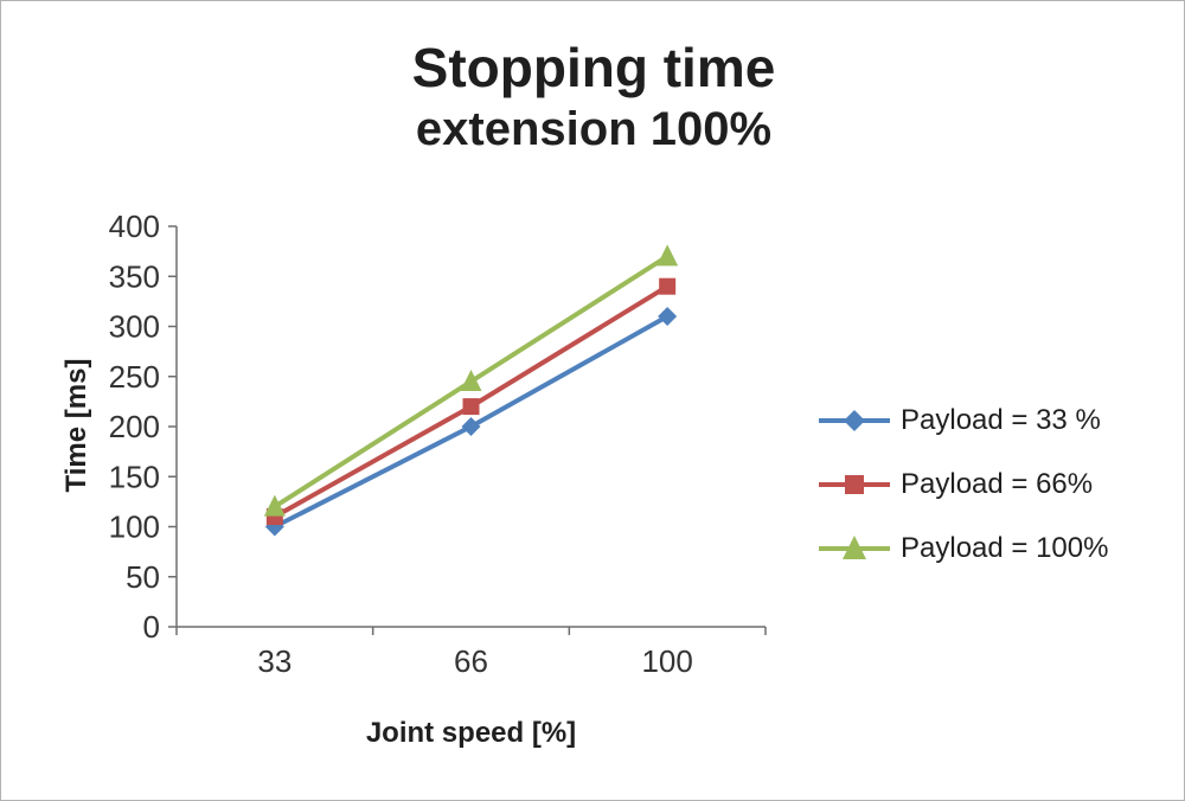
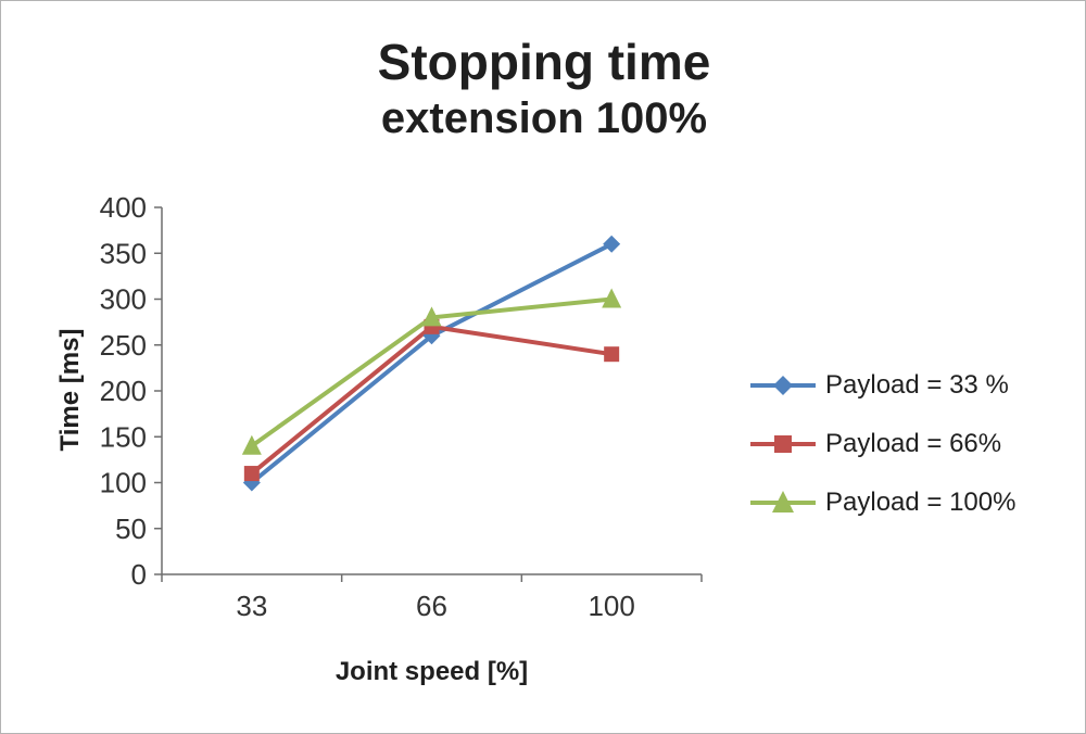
Payload = 100%/33: 120 -> 140
Payload = 33 %/66: 200 -> 260
Payload = 66%/66: 220 -> 270
Payload = 100%/66: 240 -> 280
Payload = 33 %/100: 310 -> 360
Payload = 66%/100: 340 -> 240
Payload = 100%/100: 370 -> 300
